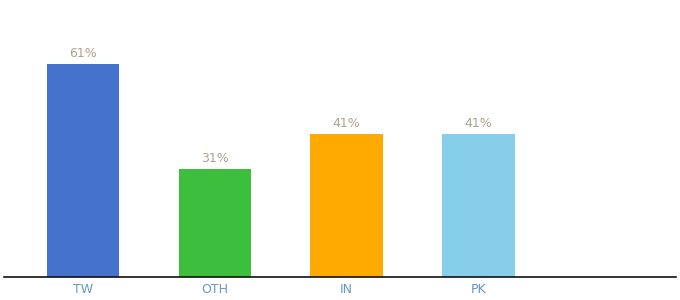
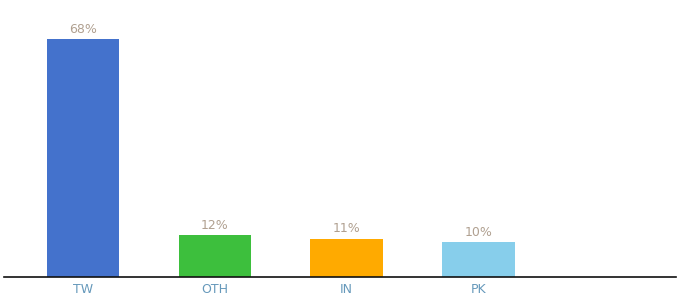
TW: 61% -> 68%
OTH: 31% -> 12%
IN: 41% -> 11%
PK: 41% -> 10%
